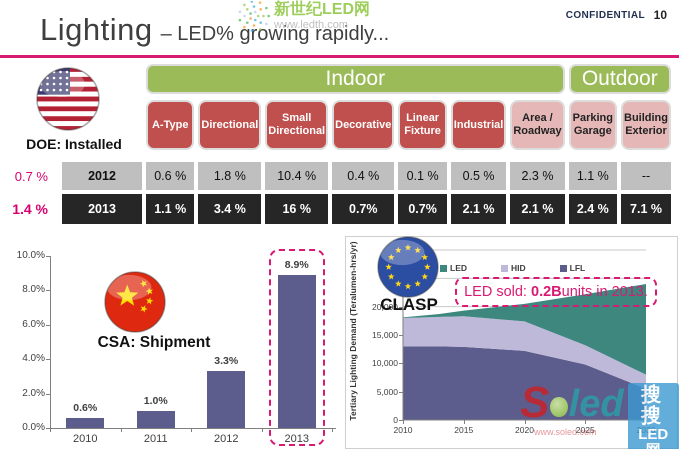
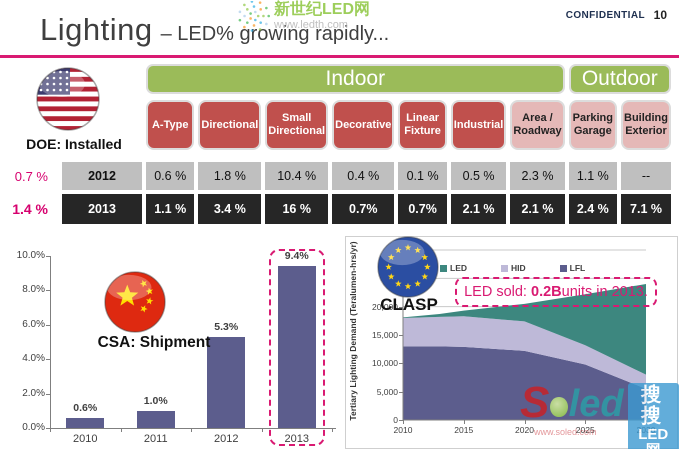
CSA: Shipment/2012: 3.3% -> 5.3%
CSA: Shipment/2013: 8.9% -> 9.4%
